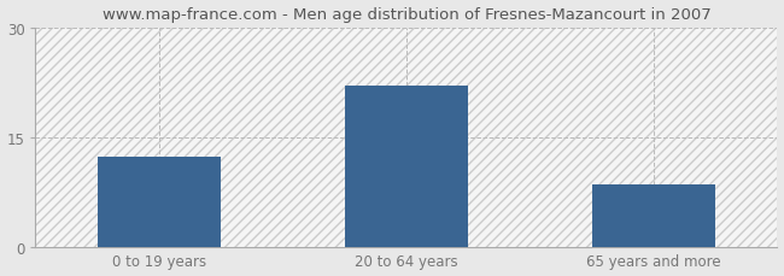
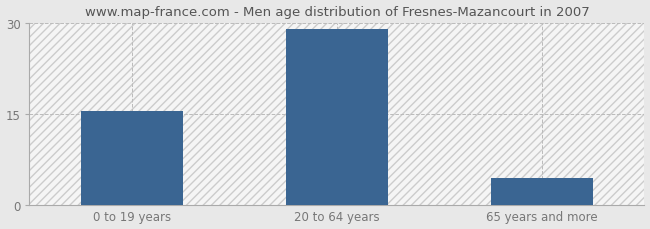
0 to 19 years: 12.4 -> 15.5
20 to 64 years: 22.0 -> 29.0
65 years and more: 8.6 -> 4.5
